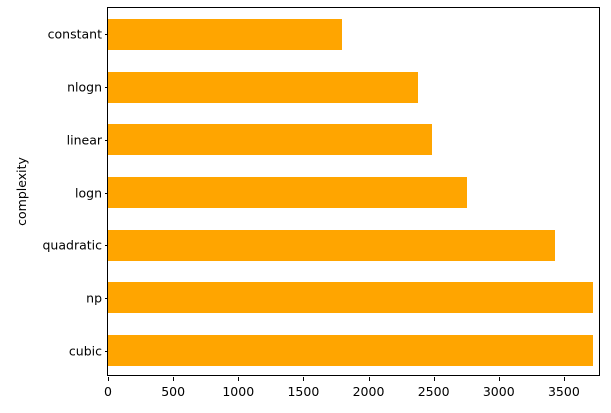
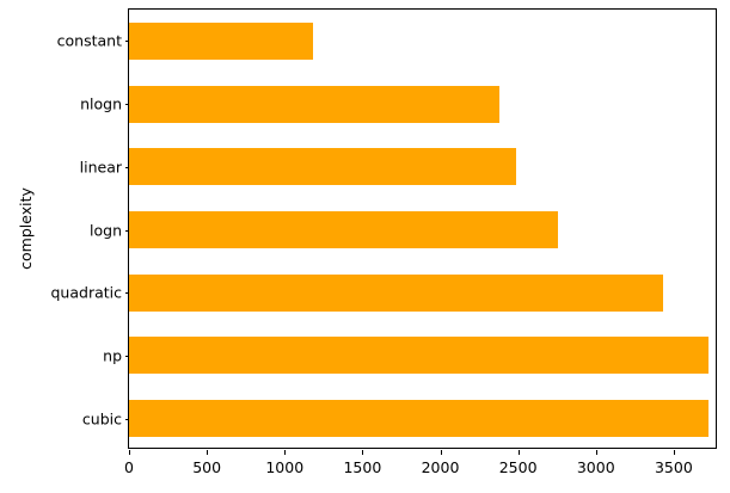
constant: 1800 -> 1180
